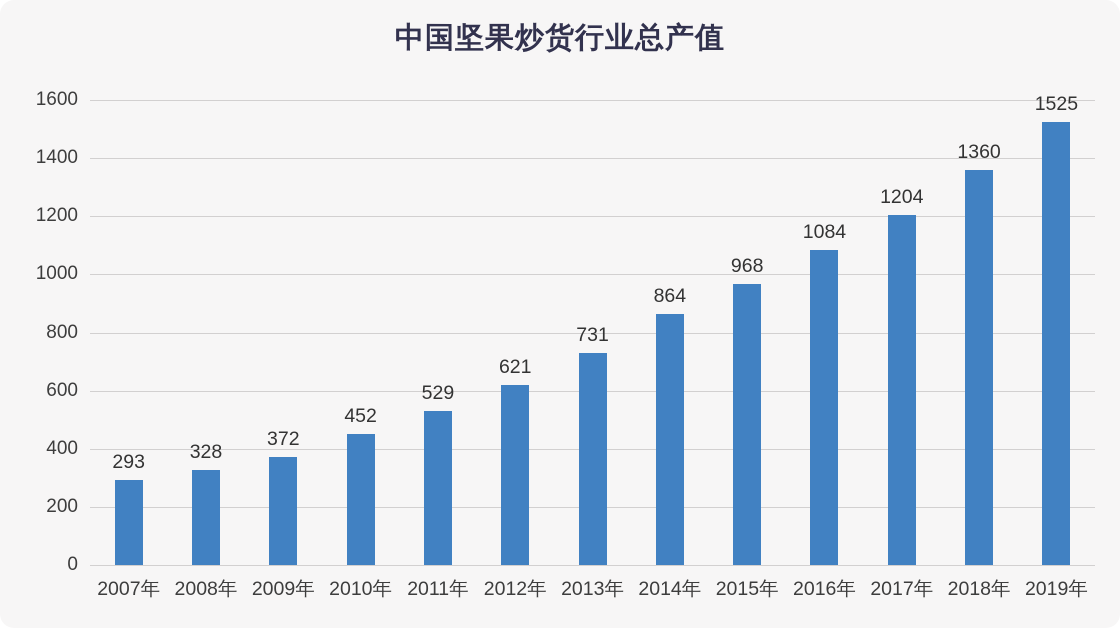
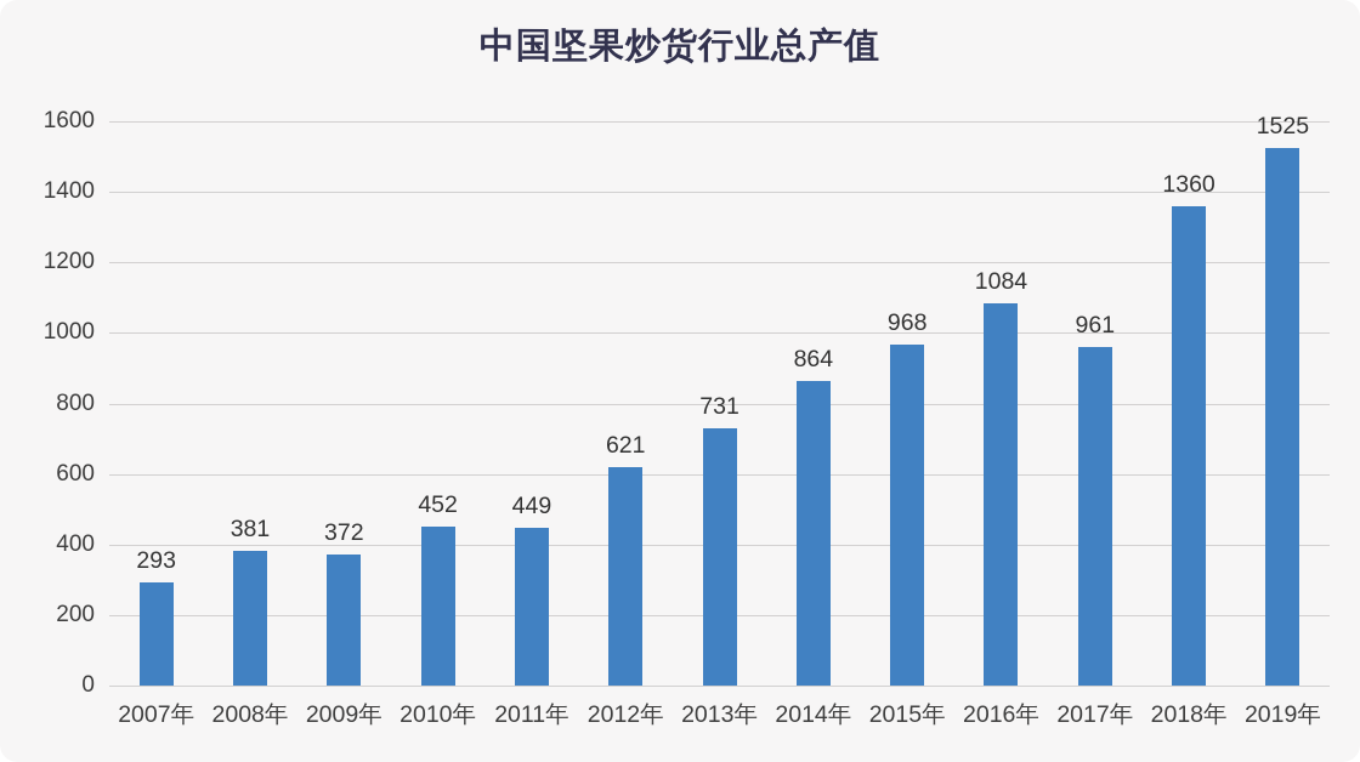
2008年: 328 -> 381
2011年: 529 -> 449
2017年: 1204 -> 961
